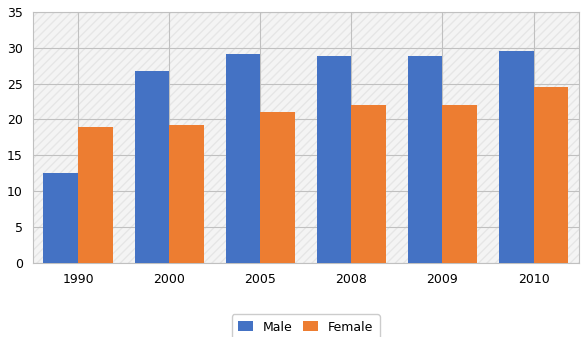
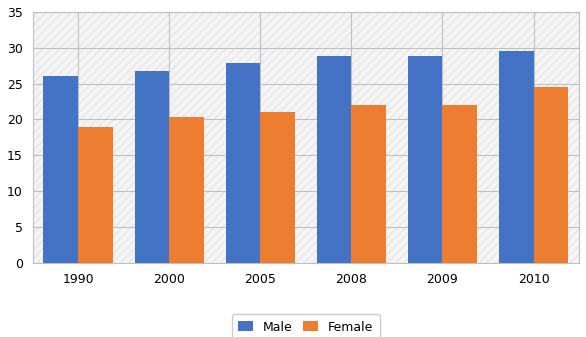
Male/1990: 12.6 -> 26.0
Female/2000: 19.2 -> 20.4
Male/2005: 29.2 -> 27.9
